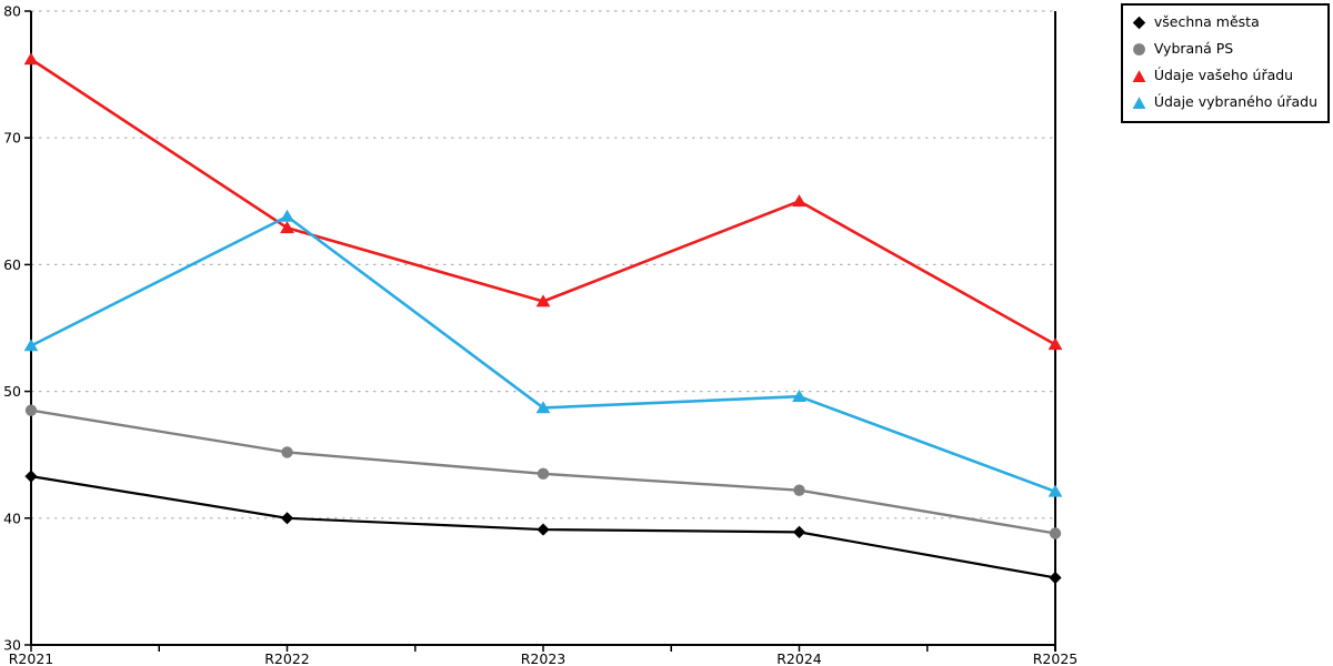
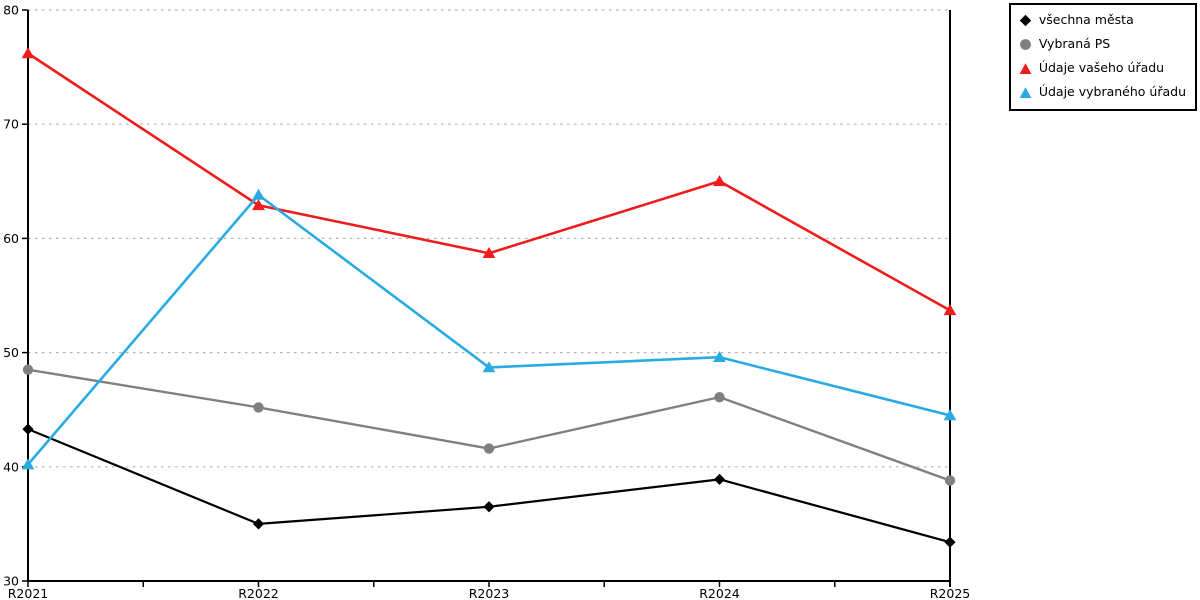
Údaje vybraného úřadu/R2021: 53.6 -> 40.2
všechna města/R2022: 40.0 -> 35.0
všechna města/R2023: 39.1 -> 36.5
Vybraná PS/R2023: 43.5 -> 41.6
Údaje vašeho úřadu/R2023: 57.1 -> 58.7
Vybraná PS/R2024: 42.2 -> 46.1
všechna města/R2025: 35.3 -> 33.4
Údaje vybraného úřadu/R2025: 42.1 -> 44.5
